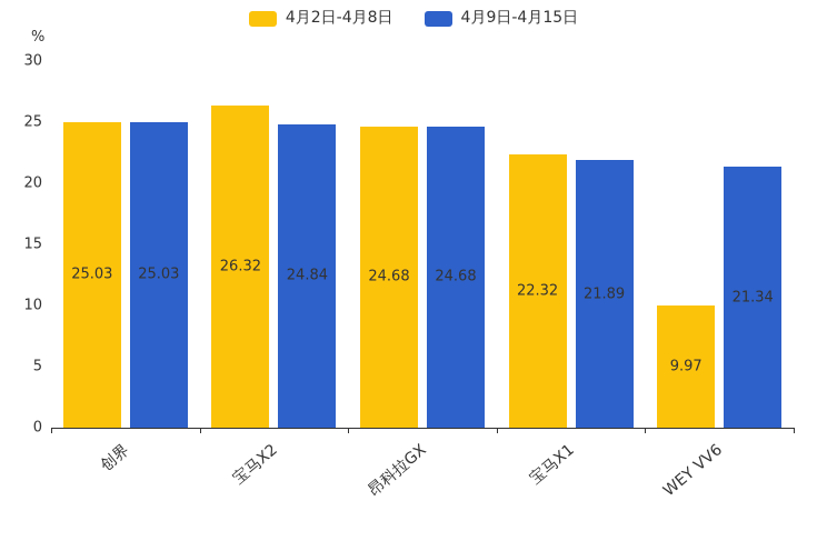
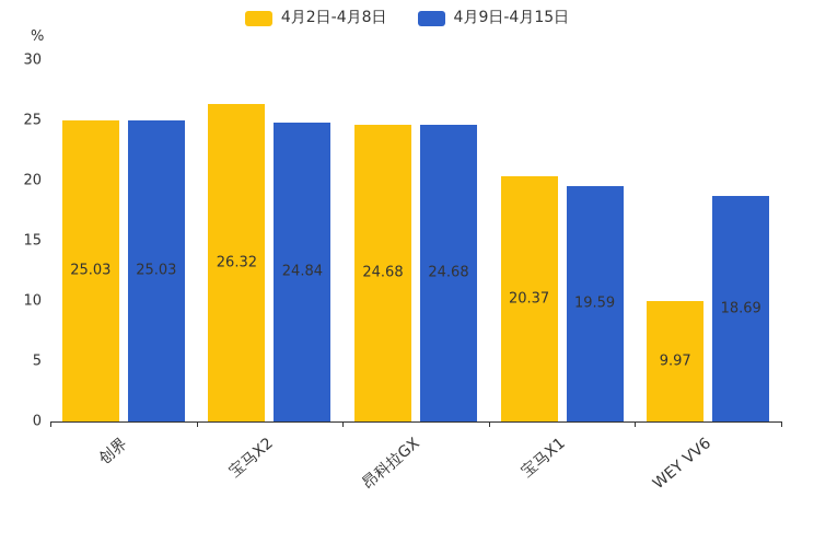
4月2日-4月8日/宝马X1: 22.32 -> 20.37
4月9日-4月15日/宝马X1: 21.89 -> 19.59
4月9日-4月15日/WEY VV6: 21.34 -> 18.69
